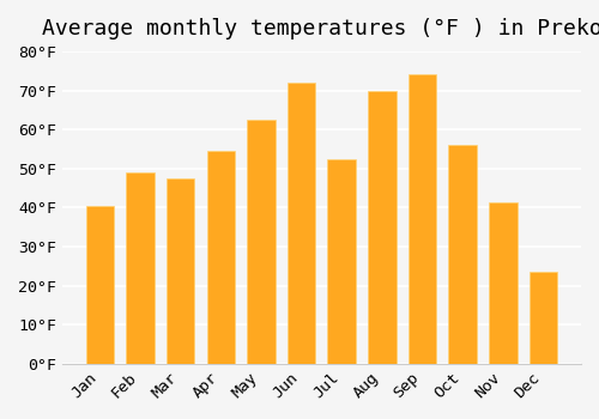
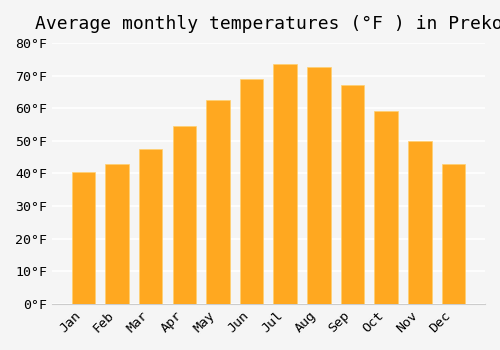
Feb: 49.0°F -> 43.0°F
Jun: 72.0°F -> 69.0°F
Jul: 52.5°F -> 73.5°F
Aug: 70.0°F -> 72.5°F
Sep: 74.0°F -> 67.0°F
Oct: 56.0°F -> 59.0°F
Nov: 41.5°F -> 50.0°F
Dec: 23.5°F -> 43.0°F
